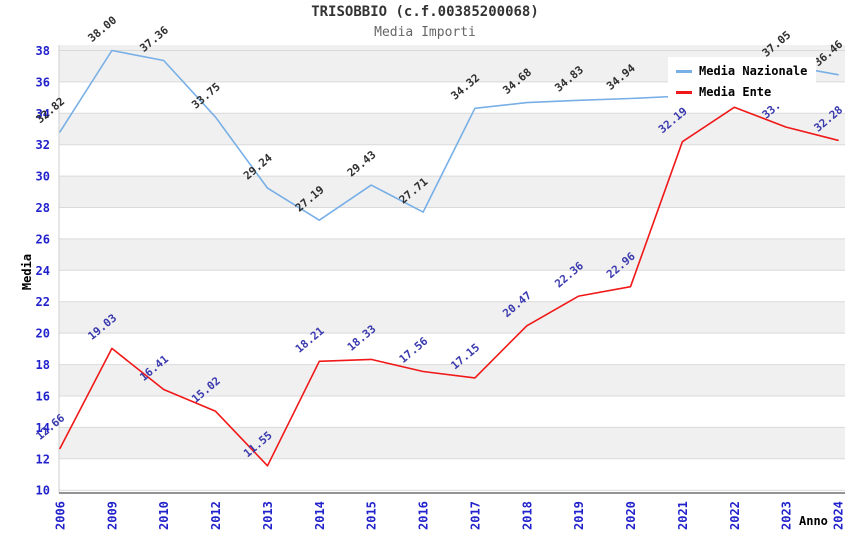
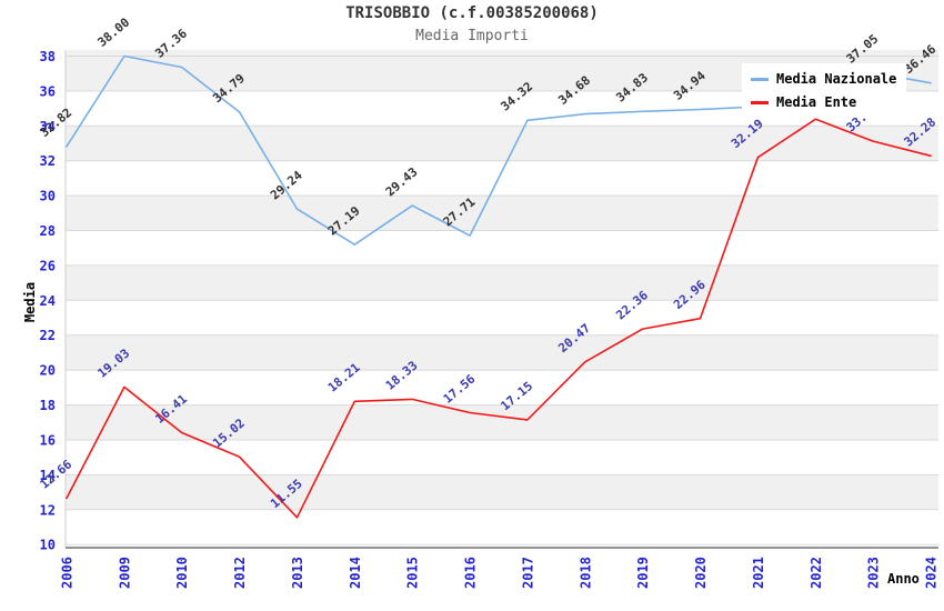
Media Nazionale/2012: 33.75 -> 34.79
